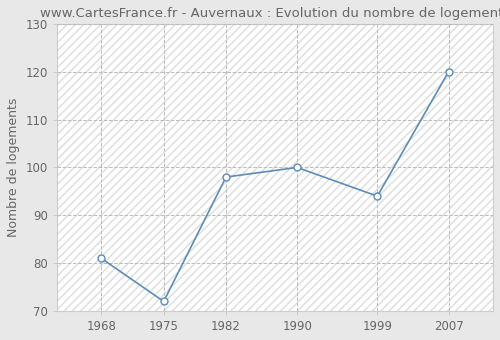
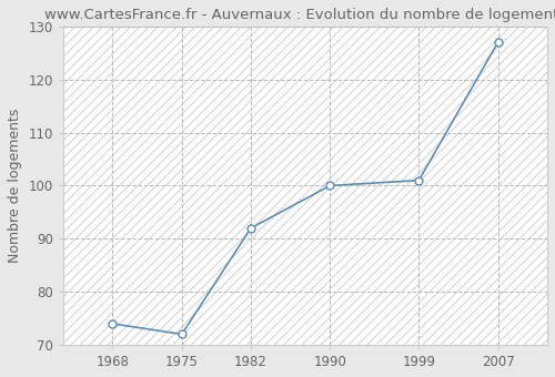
1968: 81 -> 74
1982: 98 -> 92
1999: 94 -> 101
2007: 120 -> 127
